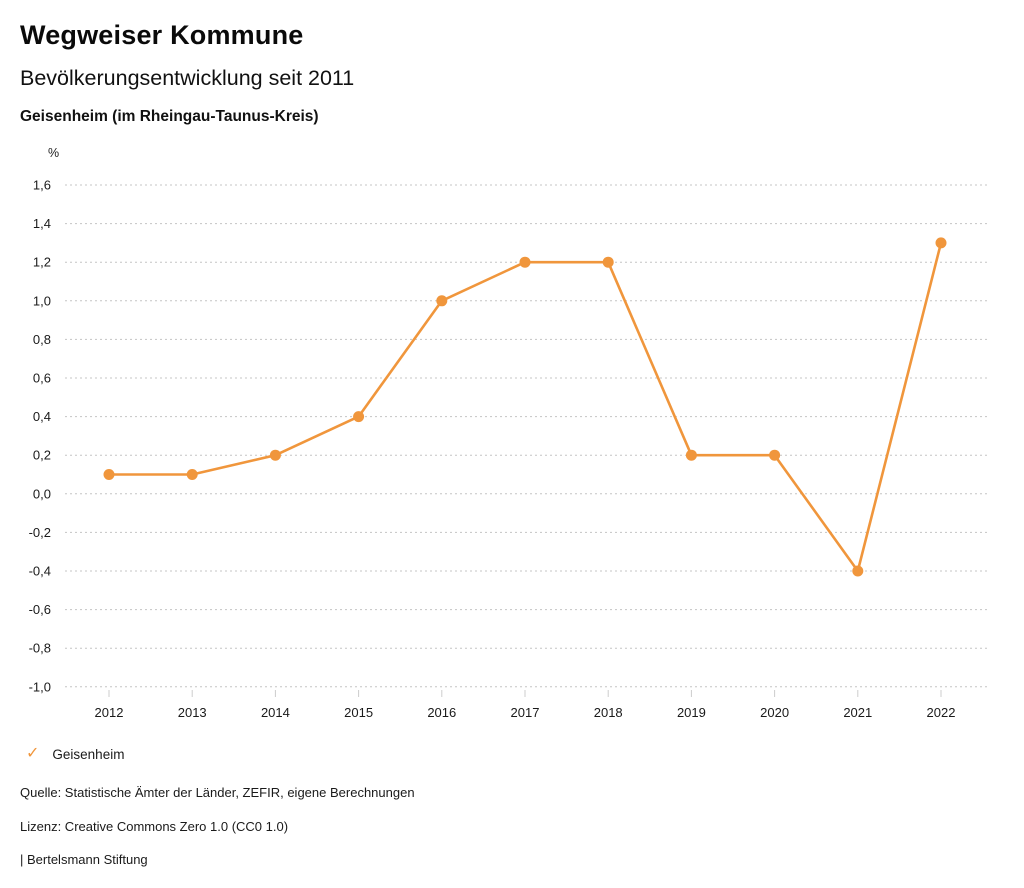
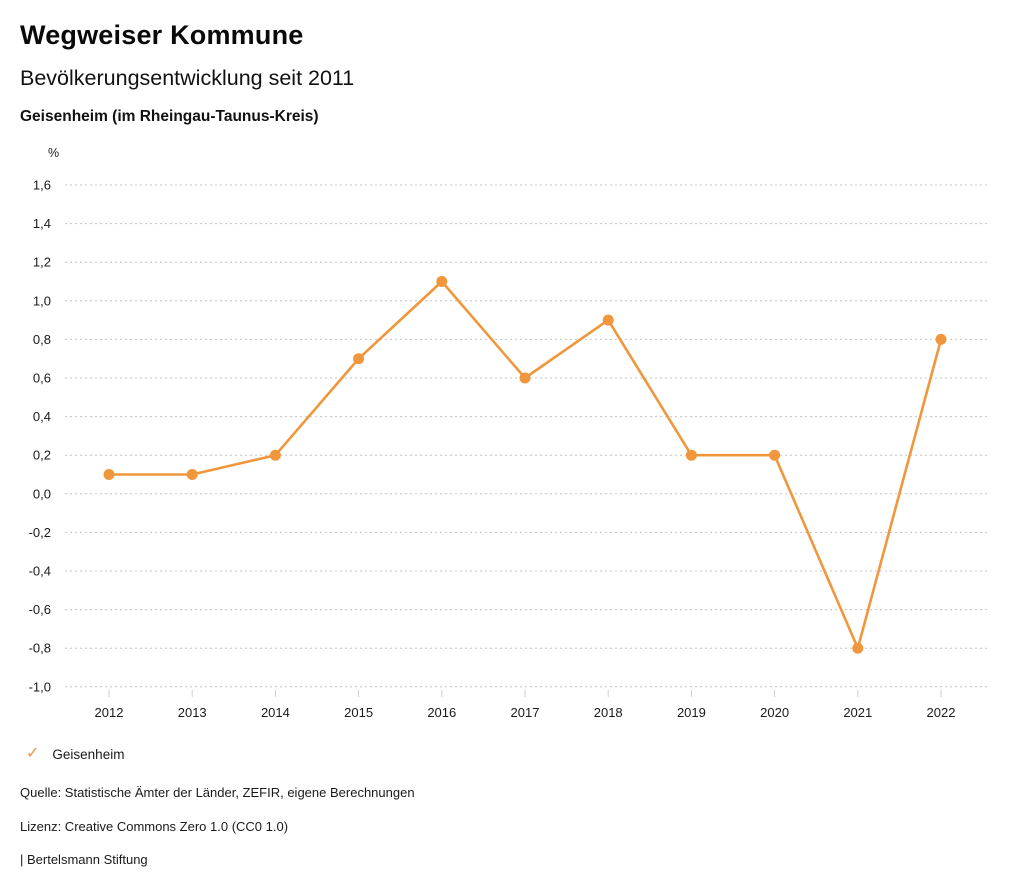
2015: 0,4 -> 0,7
2016: 1,0 -> 1,1
2017: 1,2 -> 0,6
2018: 1,2 -> 0,9
2021: -0,4 -> -0,8
2022: 1,3 -> 0,8
